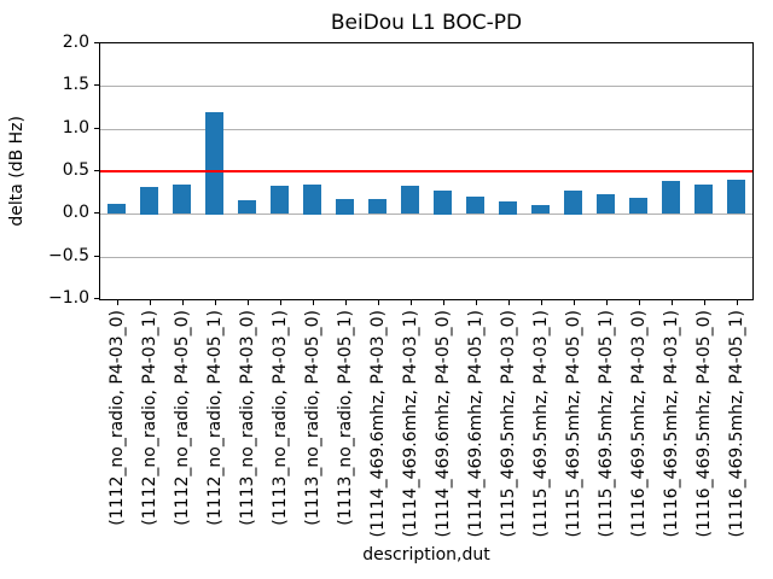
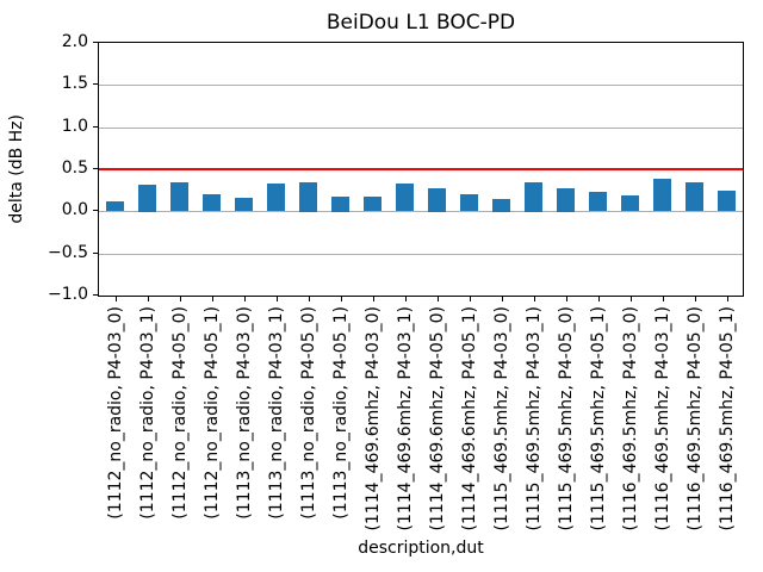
(1112_no_radio, P4-05_1): 1.2 -> 0.2
(1115_469.5mhz, P4-03_1): 0.1 -> 0.3
(1116_469.5mhz, P4-05_1): 0.4 -> 0.2
